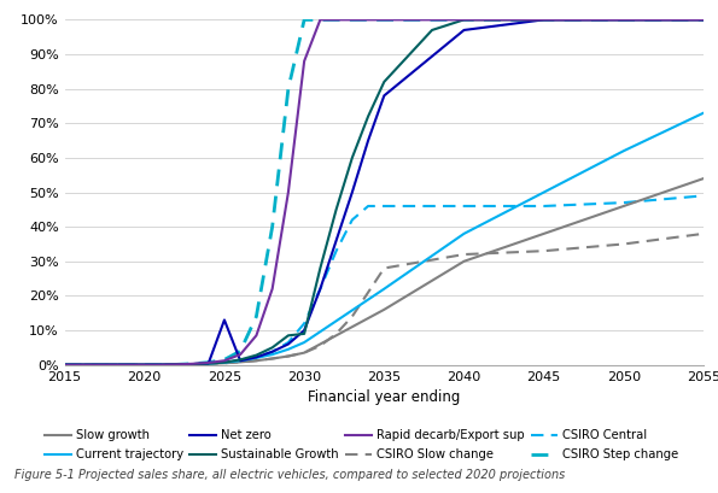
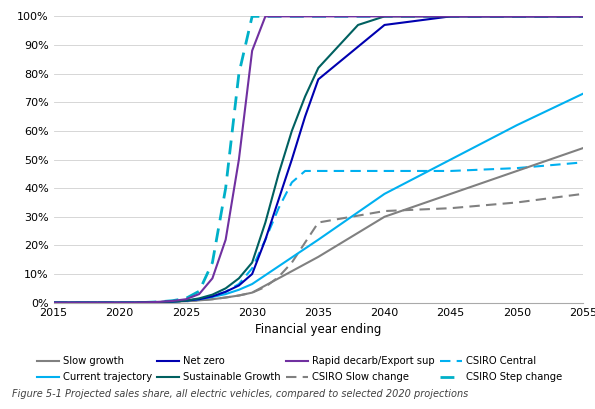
Net zero/2025: 13.0% -> 0.7%
Sustainable Growth/2030: 9.0% -> 14.0%
